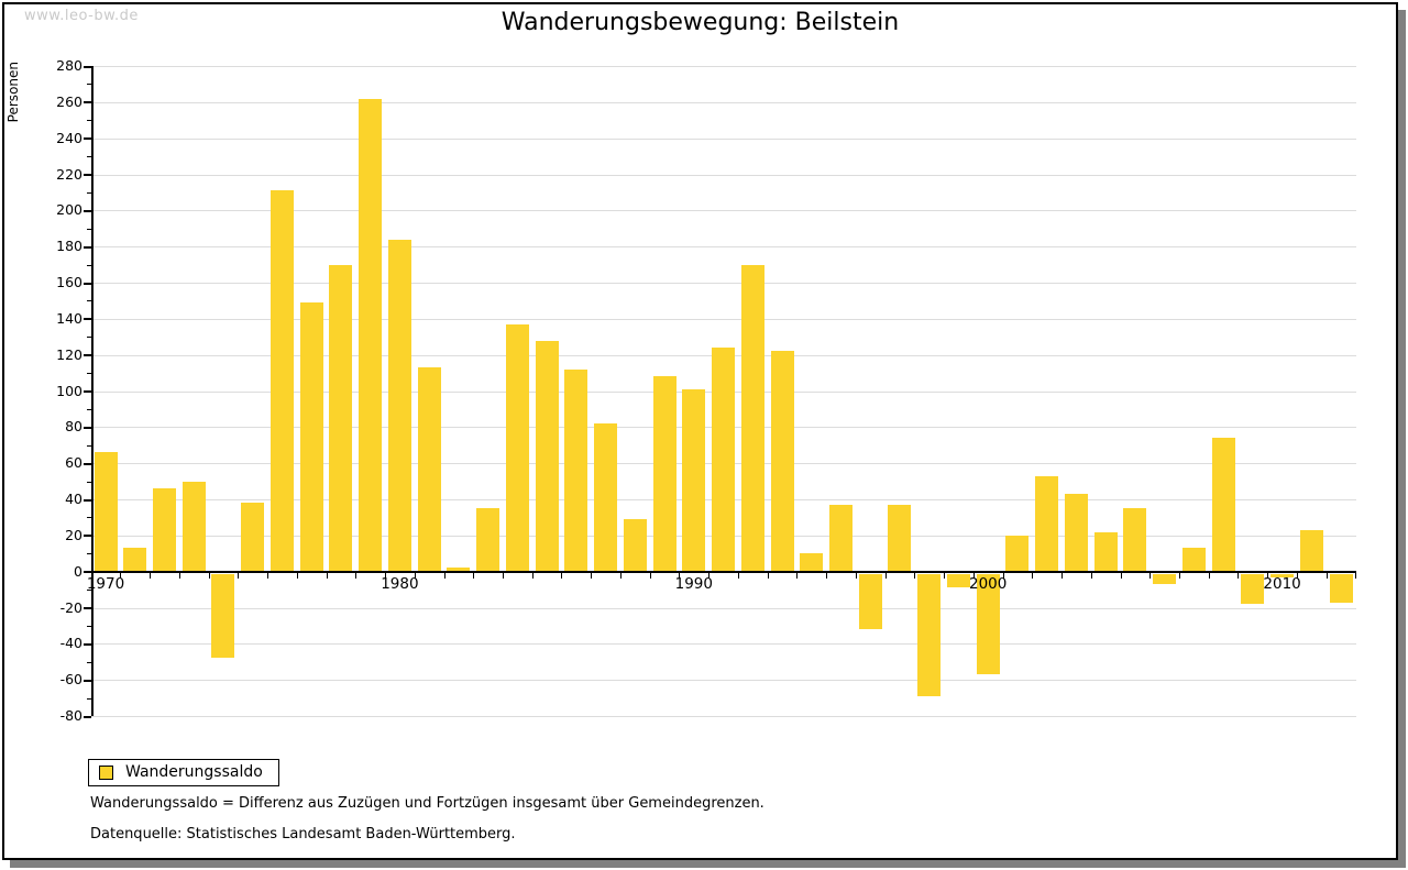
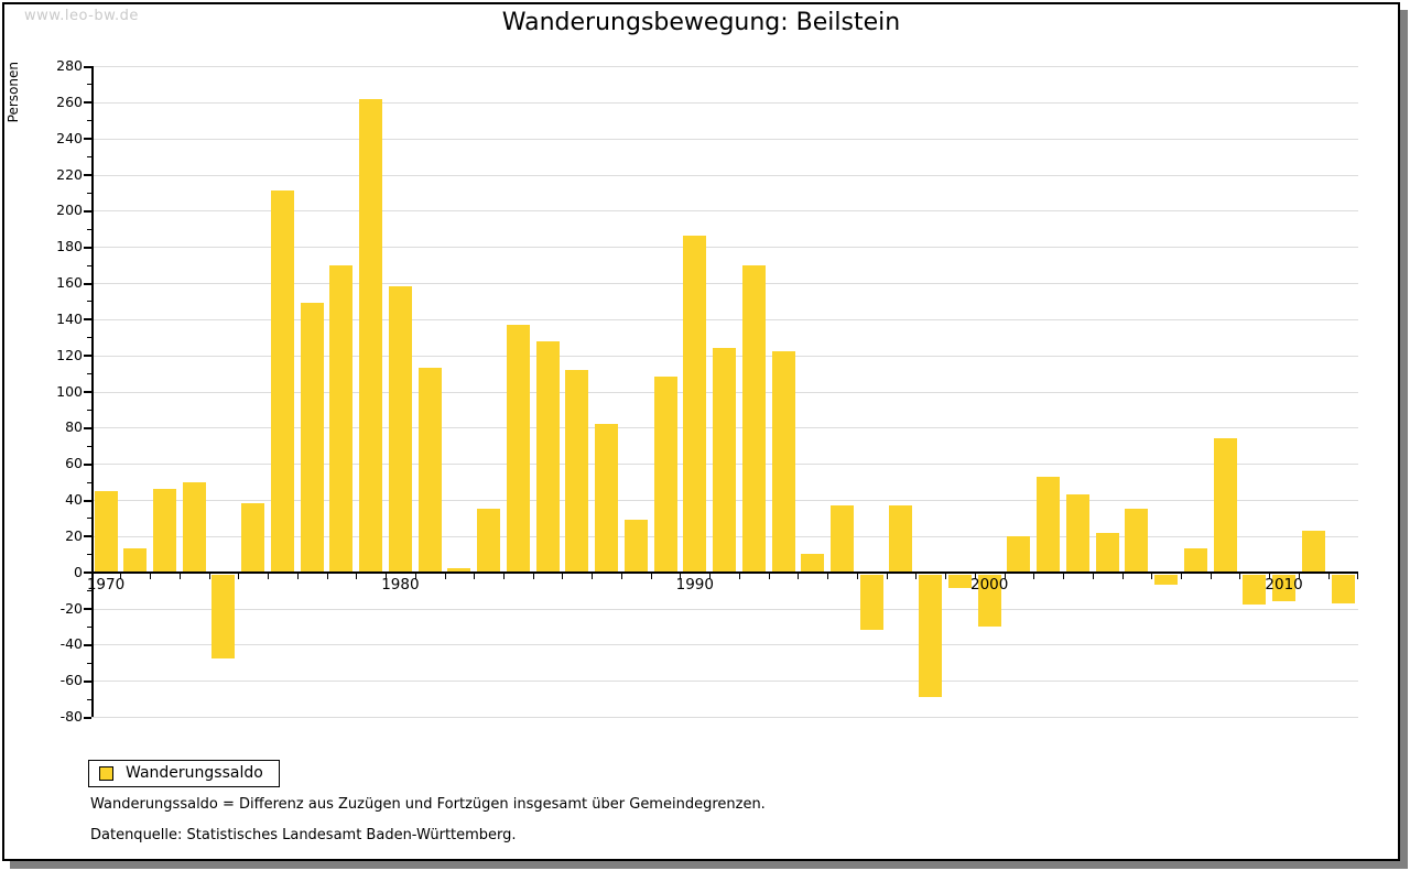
1970: 66 -> 45
1980: 184 -> 158
1990: 101 -> 186
2000: -57 -> -30
2010: -3 -> -16
